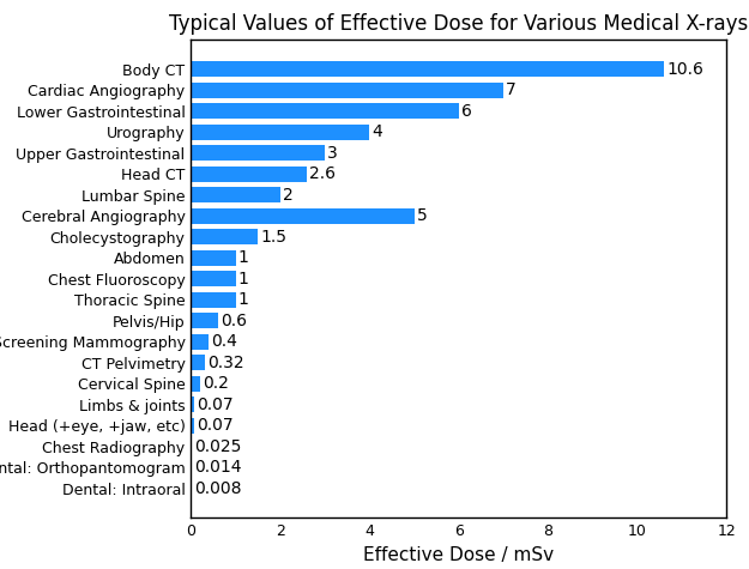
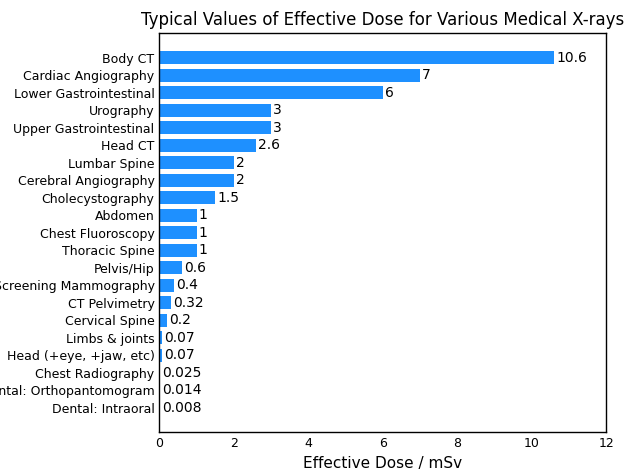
Urography: 4 -> 3
Cerebral Angiography: 5 -> 2
